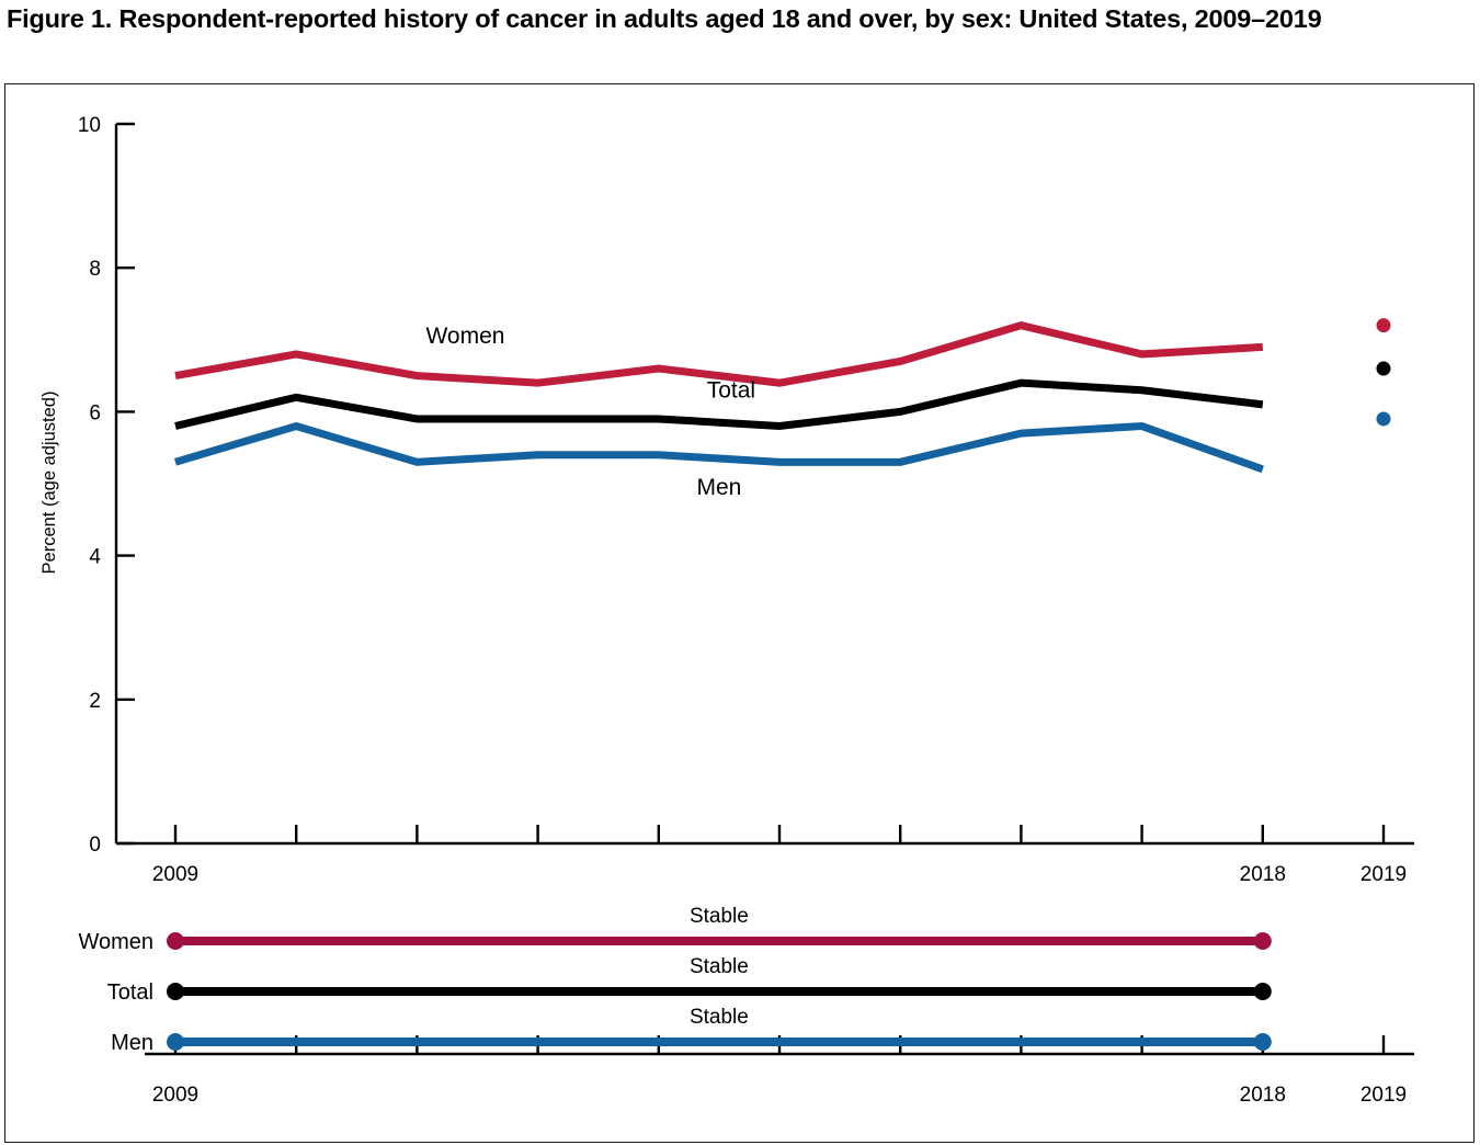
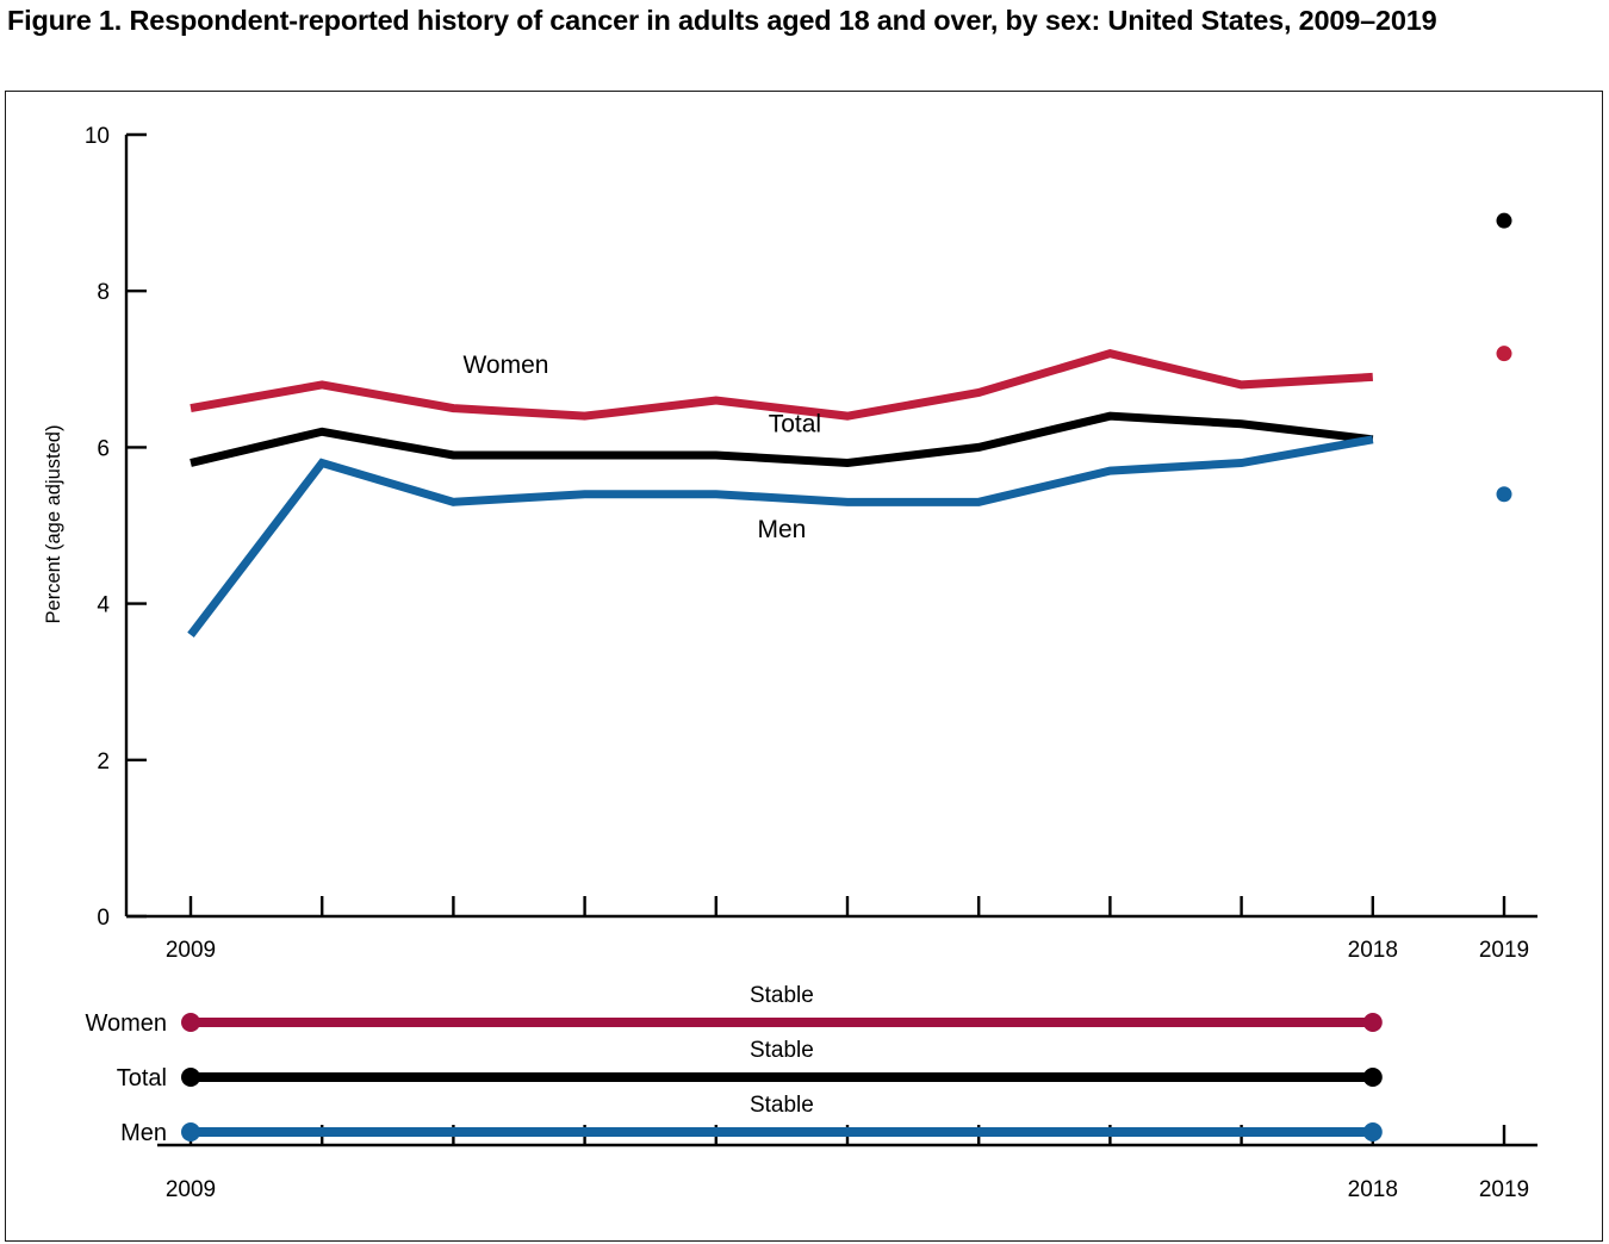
Men/2009: 5.3 -> 3.6
Men/2018: 5.2 -> 6.1
Total/2019: 6.6 -> 8.9
Men/2019: 5.9 -> 5.4
